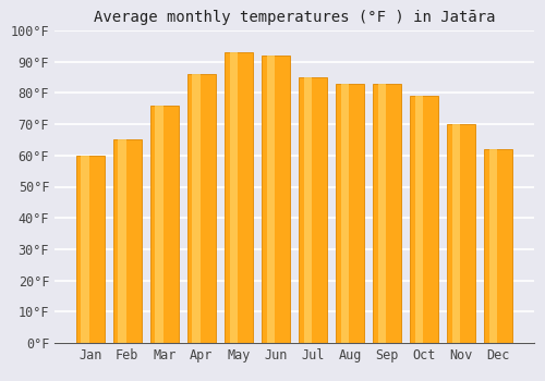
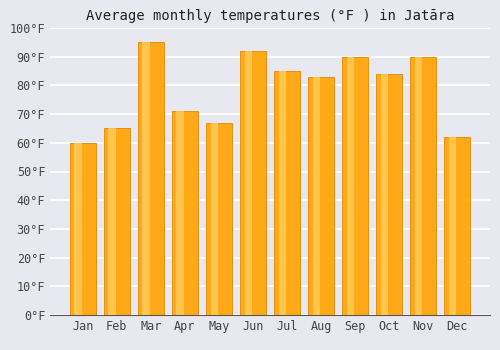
Mar: 76°F -> 95°F
Apr: 86°F -> 71°F
May: 93°F -> 67°F
Sep: 83°F -> 90°F
Oct: 79°F -> 84°F
Nov: 70°F -> 90°F
